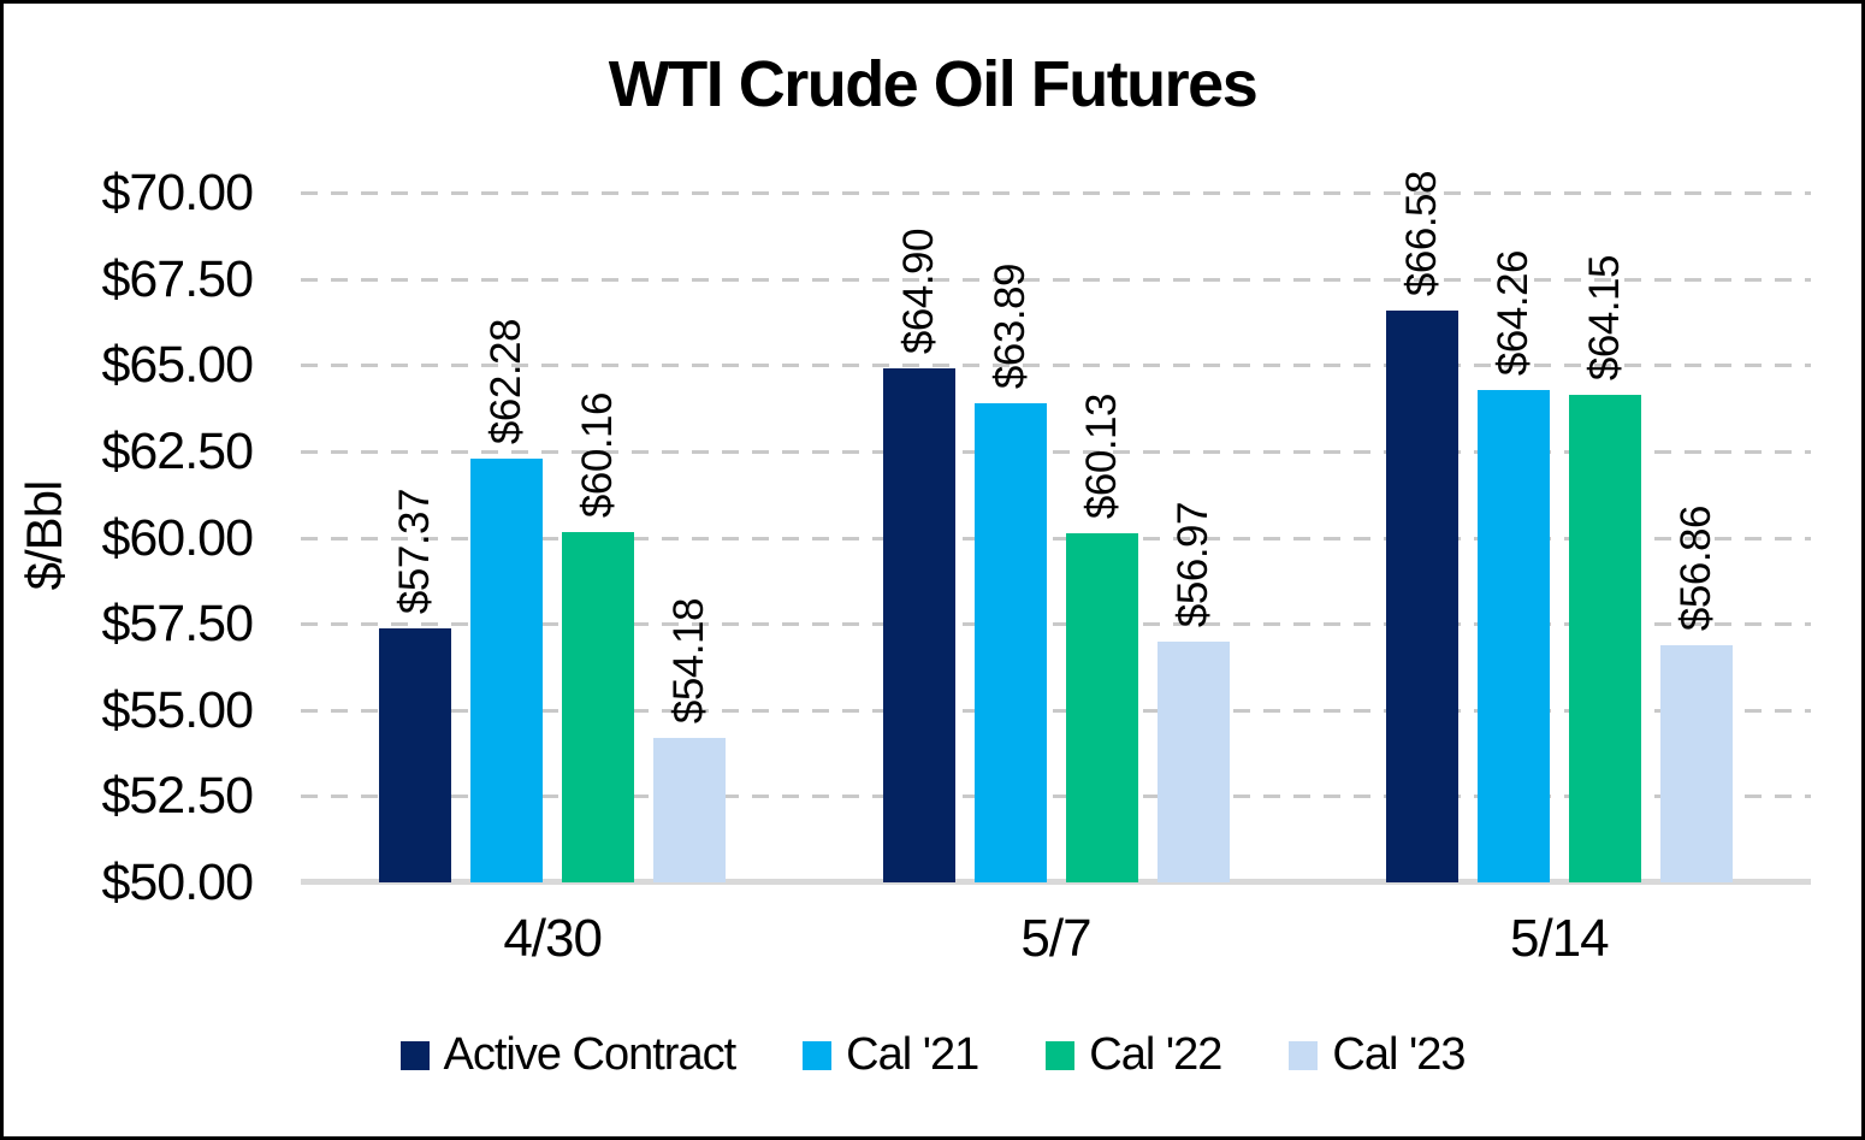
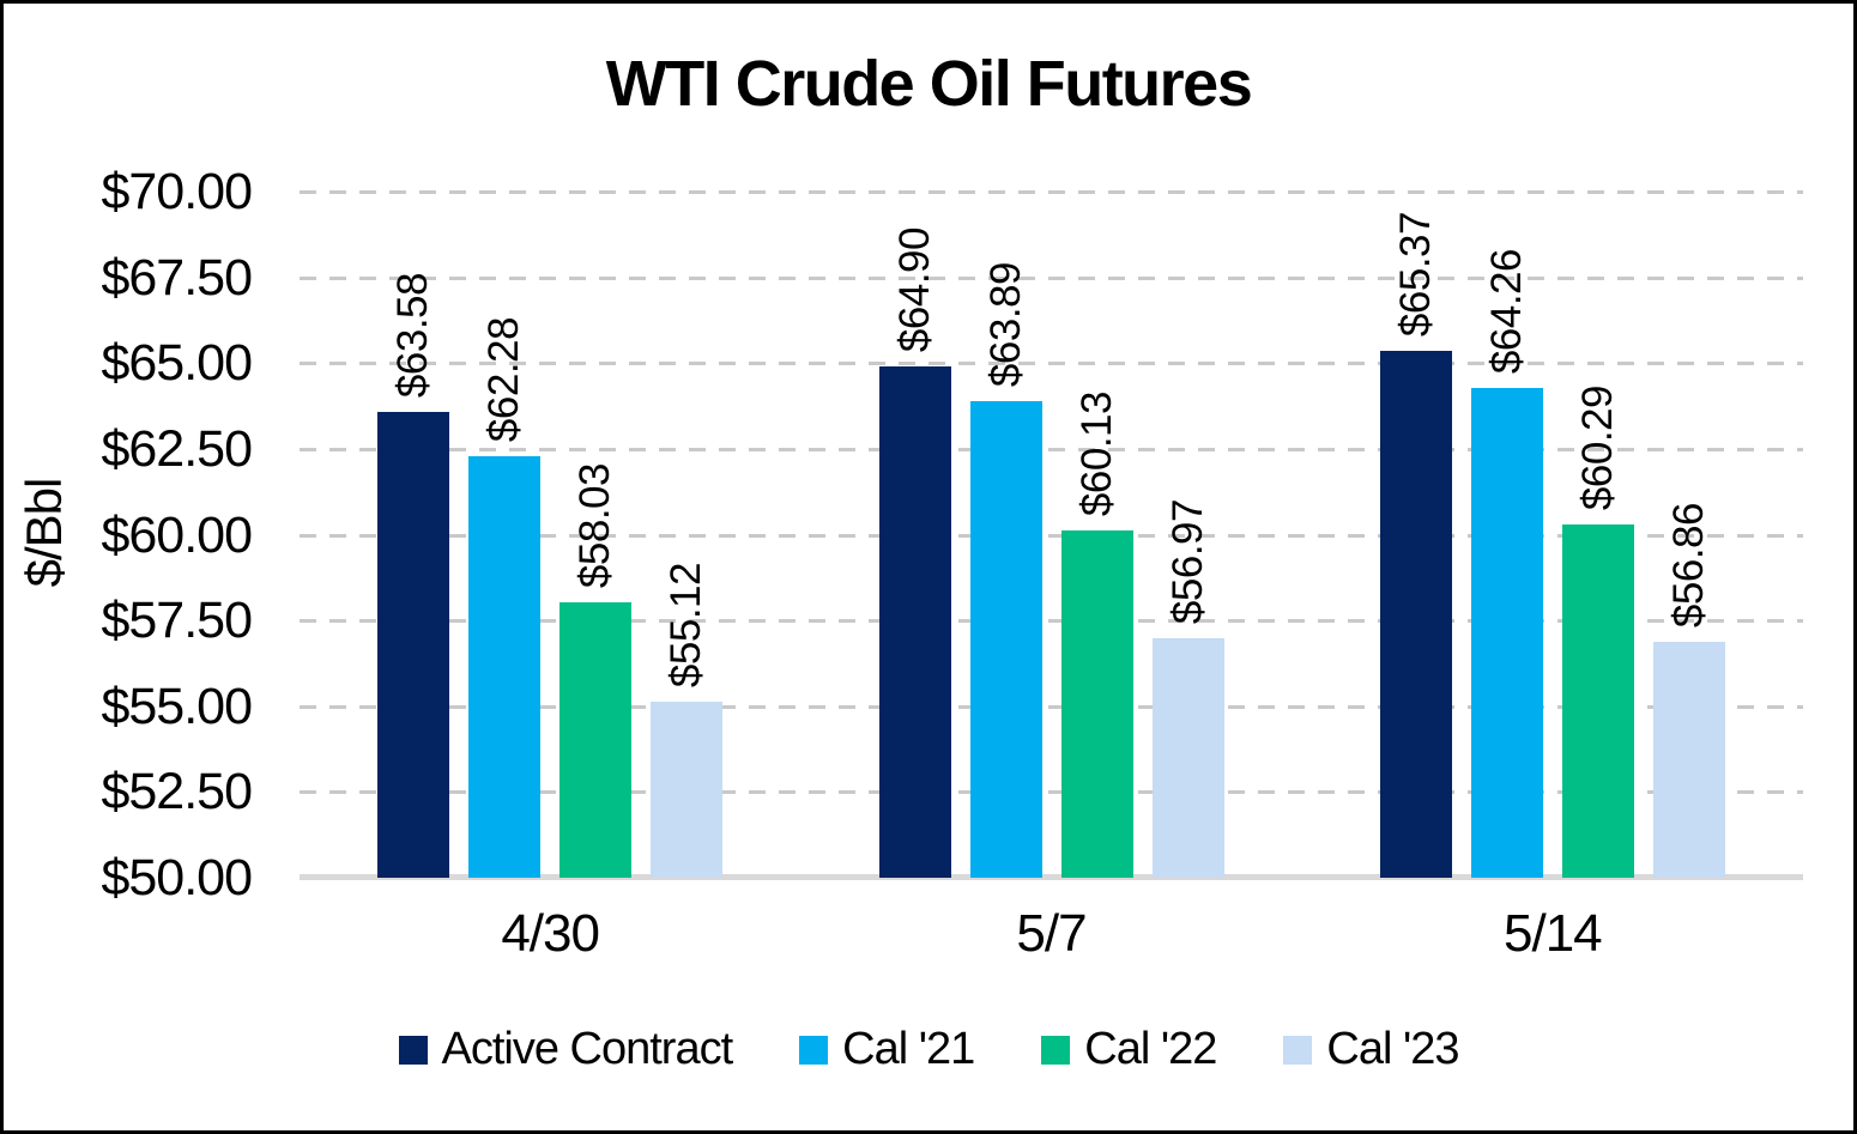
Active Contract/4/30: $57.37 -> $63.58
Cal '22/4/30: $60.16 -> $58.03
Cal '23/4/30: $54.18 -> $55.12
Active Contract/5/14: $66.58 -> $65.37
Cal '22/5/14: $64.15 -> $60.29
